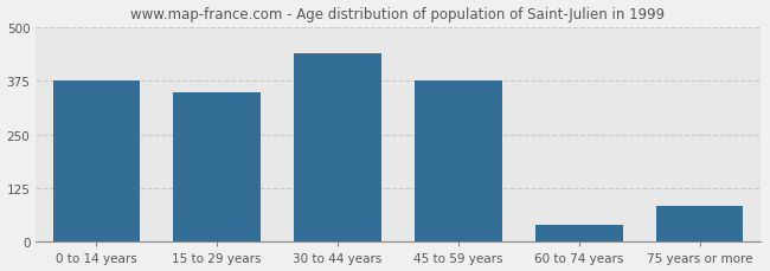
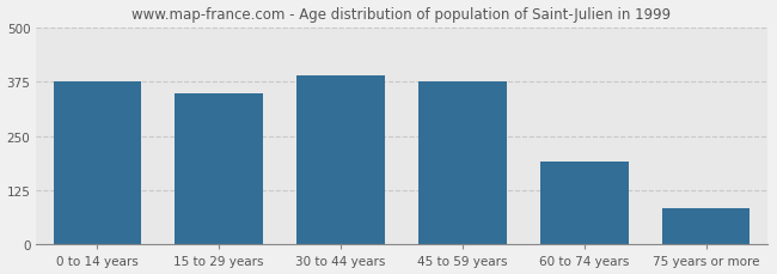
30 to 44 years: 440 -> 390
60 to 74 years: 40 -> 190
